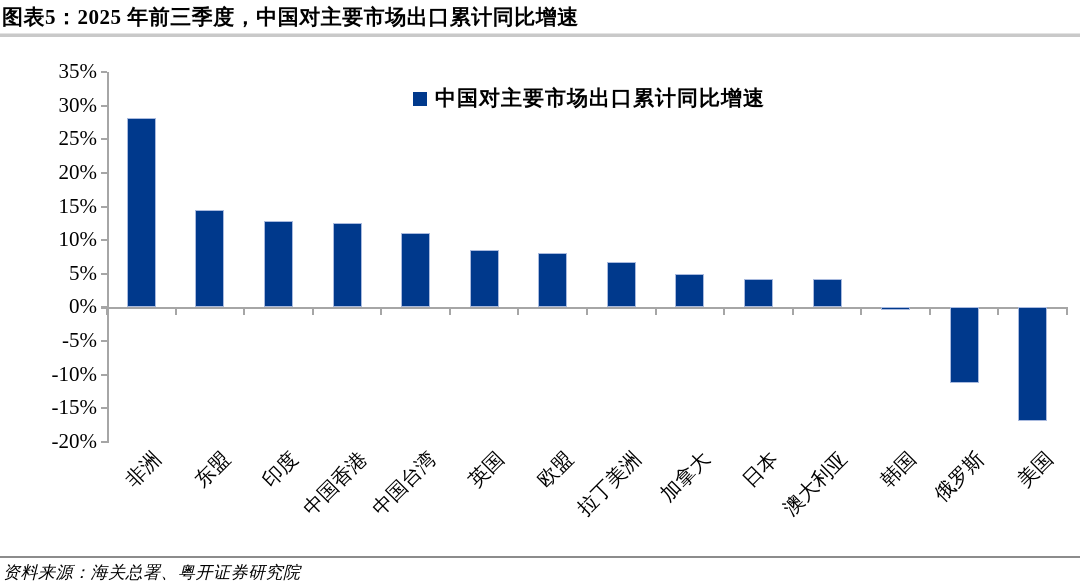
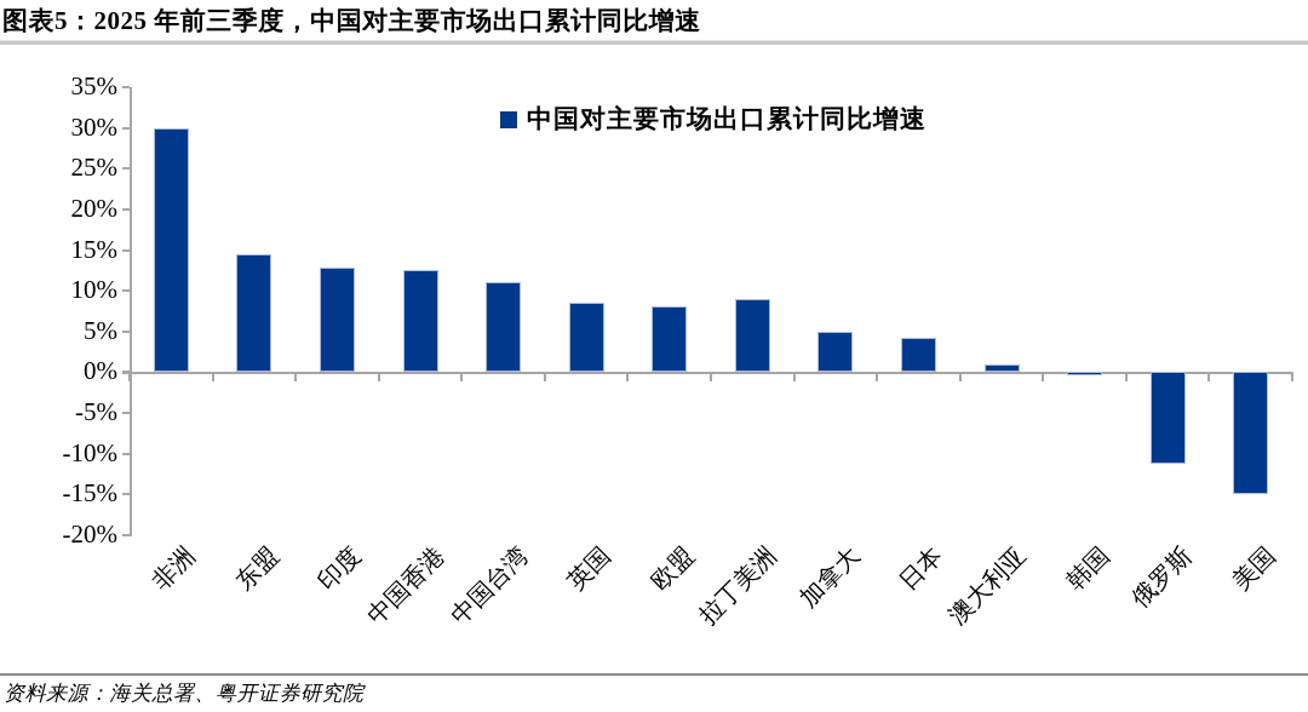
非洲: 28% -> 30%
拉丁美洲: 7% -> 9%
澳大利亚: 4% -> 1%
美国: -17% -> -15%
